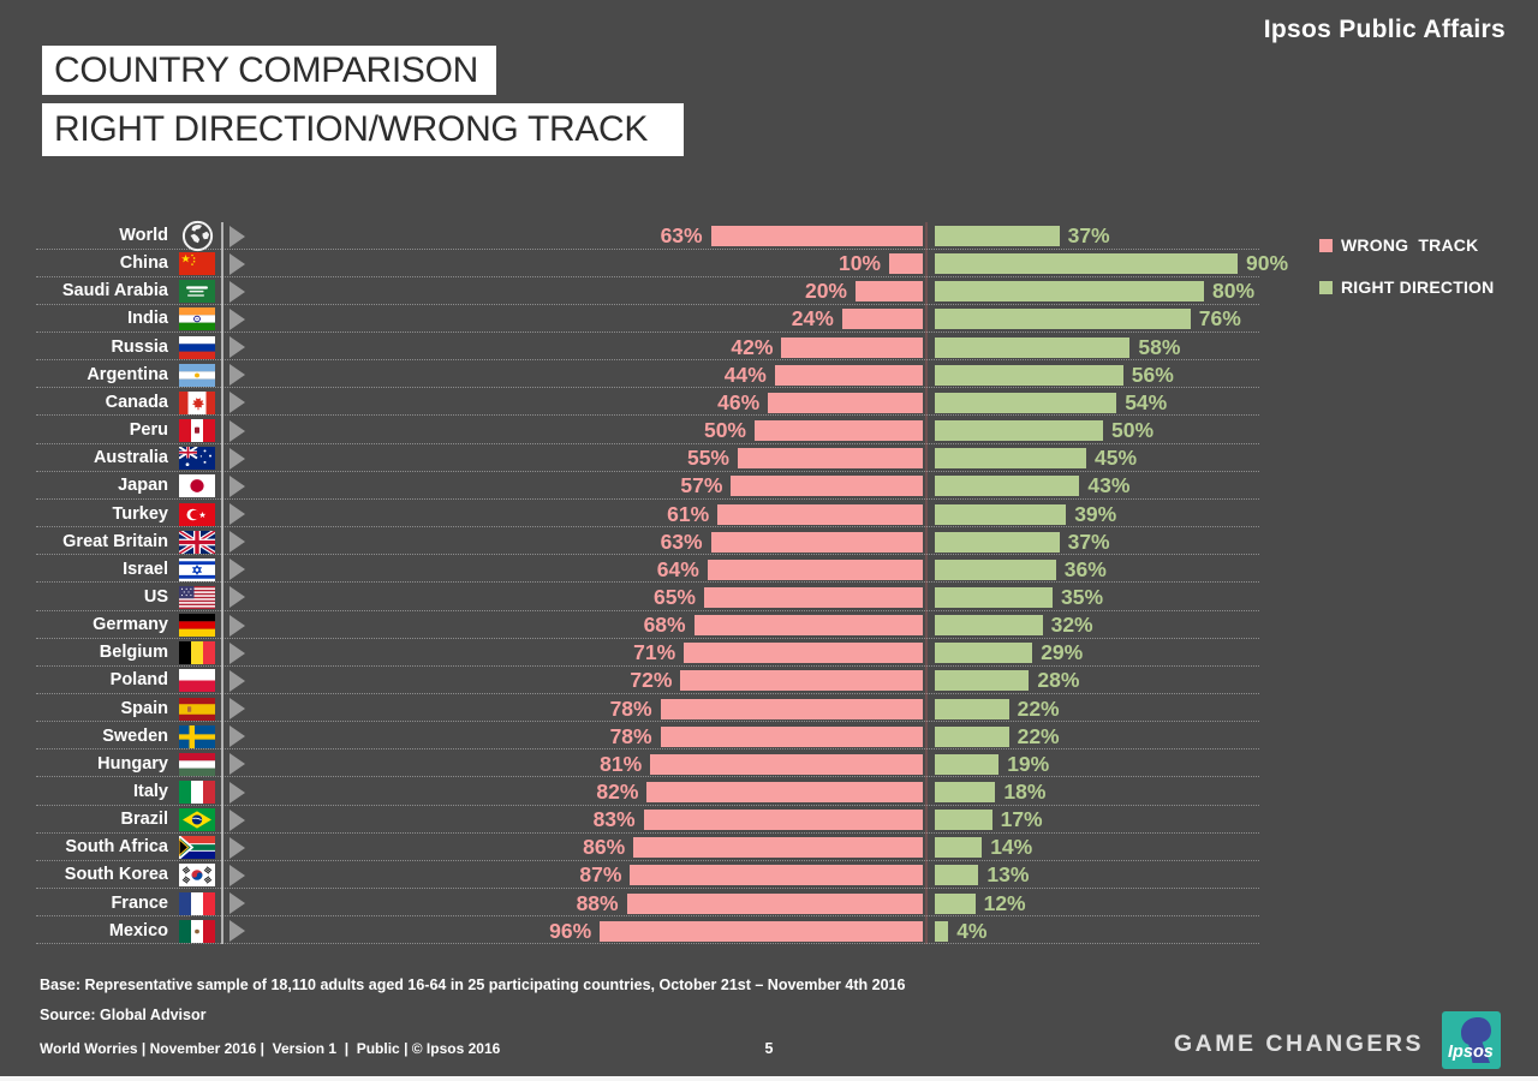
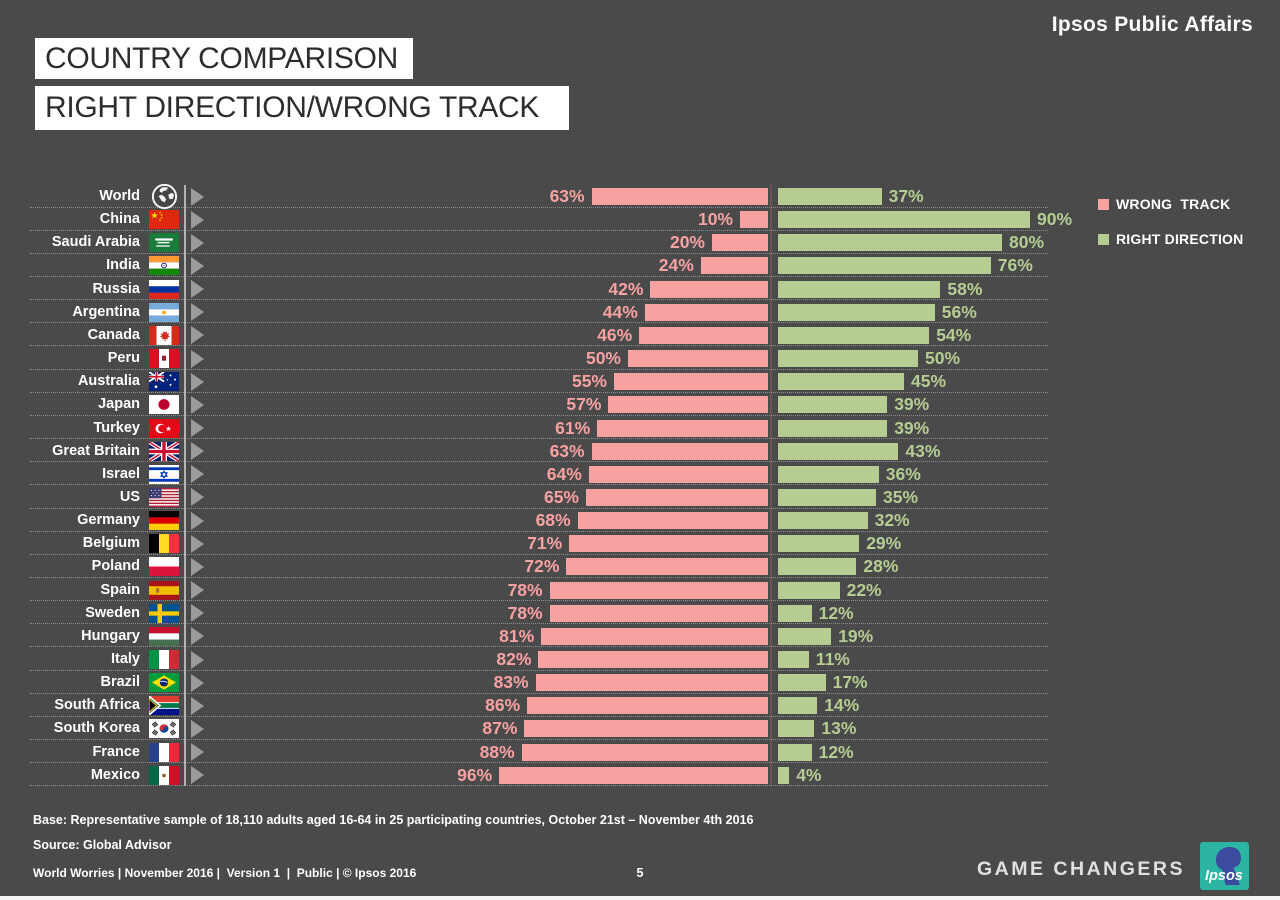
RIGHT DIRECTION/Japan: 43% -> 39%
RIGHT DIRECTION/Great Britain: 37% -> 43%
RIGHT DIRECTION/Sweden: 22% -> 12%
RIGHT DIRECTION/Italy: 18% -> 11%
